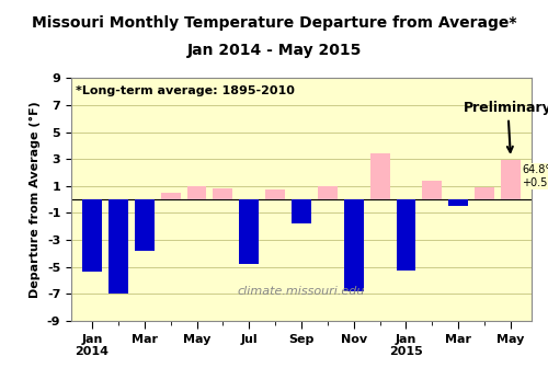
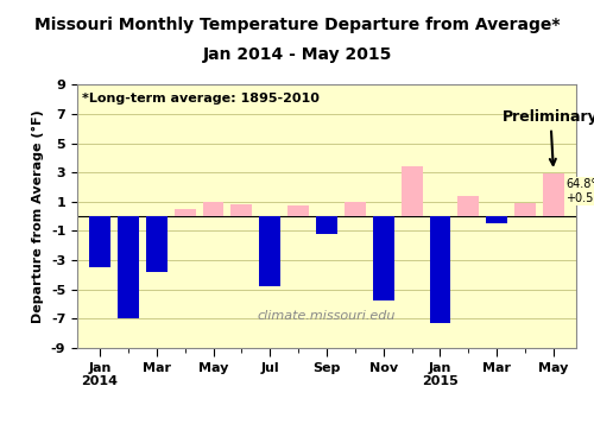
Jan 2014: -5.4 -> -3.5
Sep: -1.8 -> -1.2
Nov: -6.8 -> -5.8
Jan 2015: -5.3 -> -7.3
